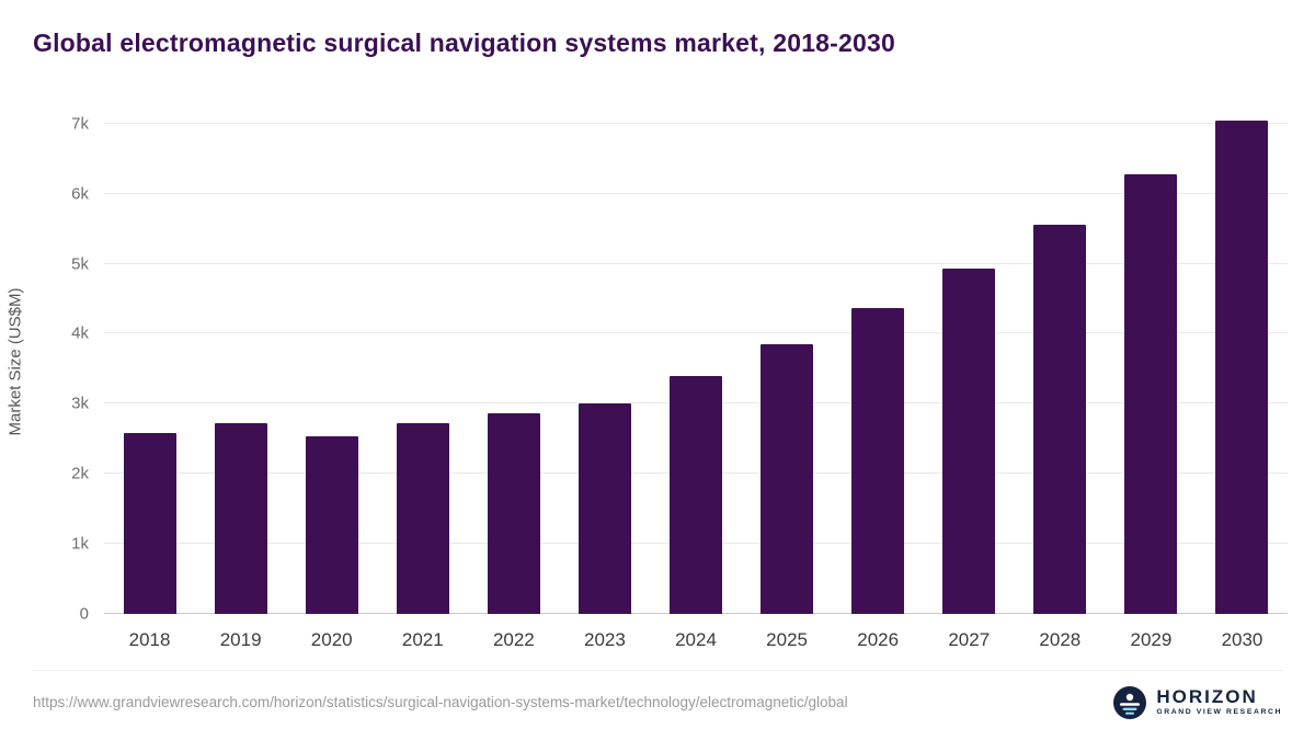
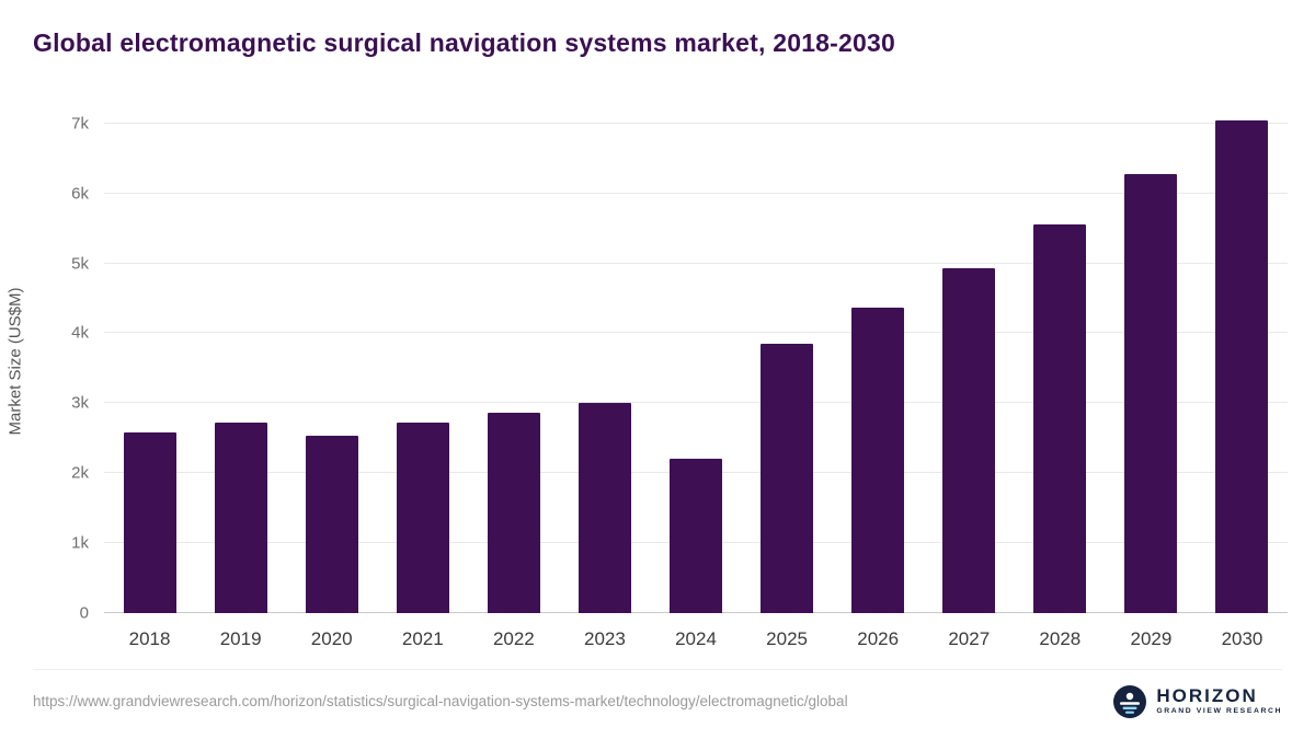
2024: 3.4k -> 2.2k
